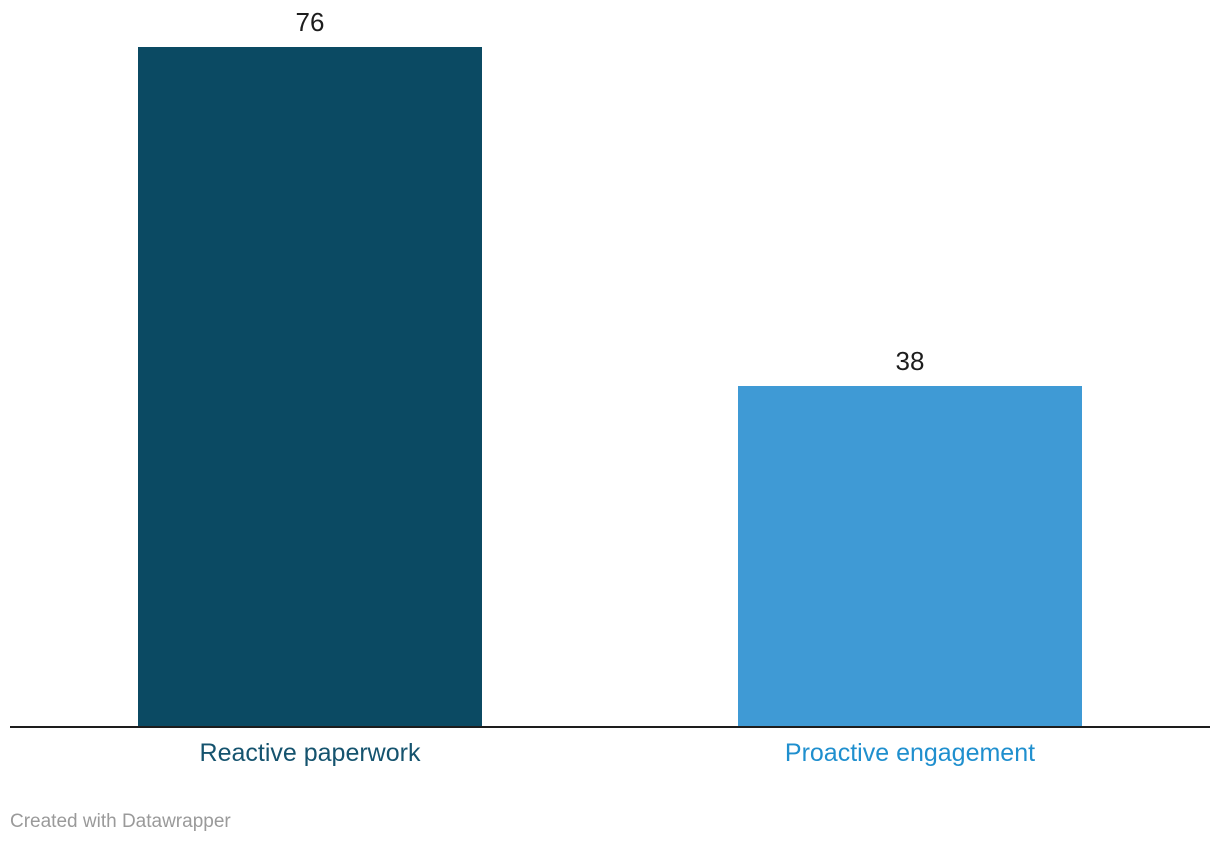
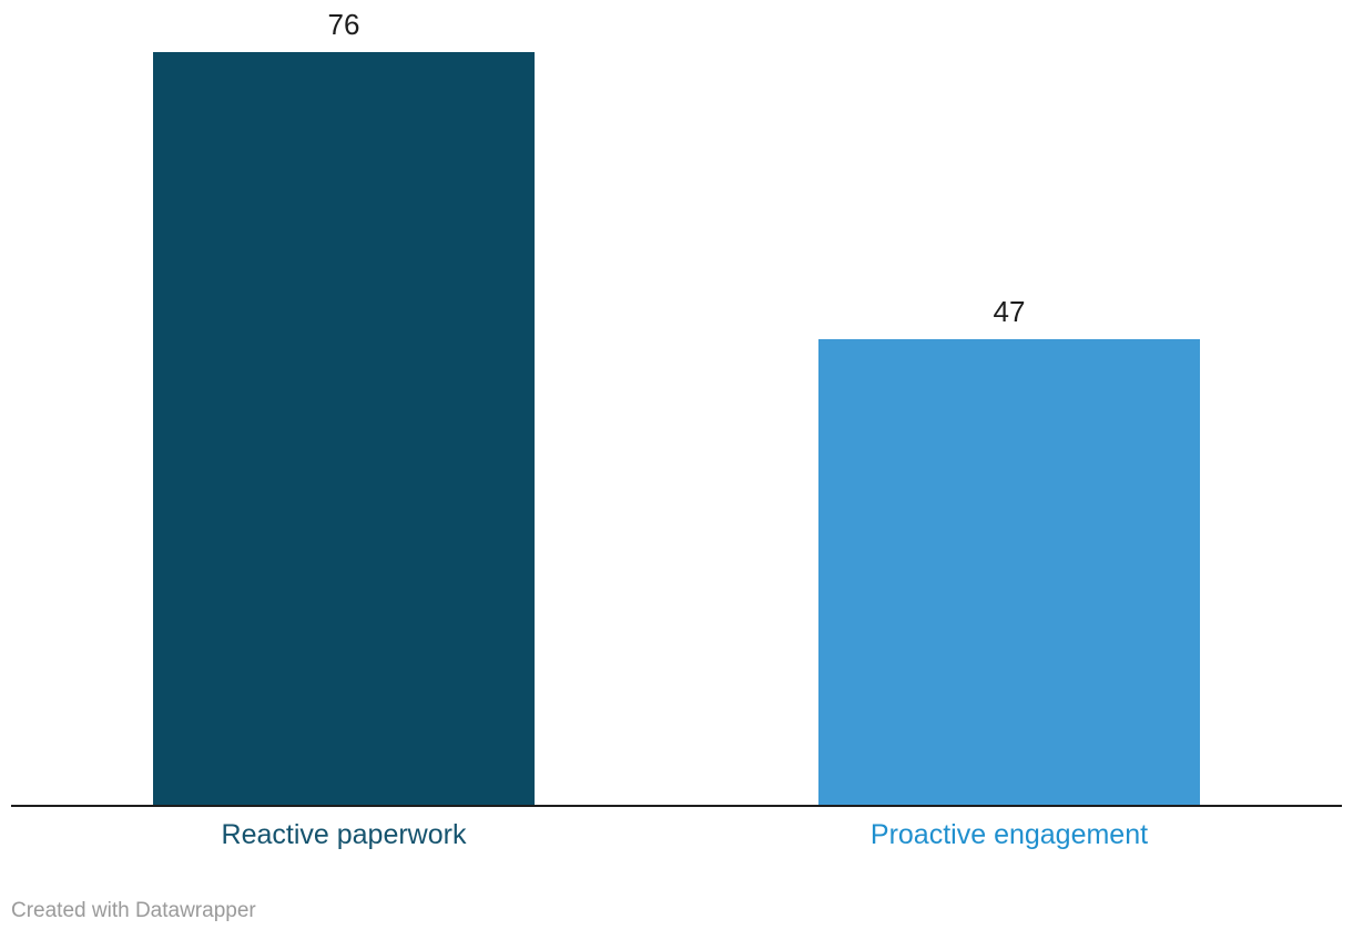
Proactive engagement: 38 -> 47
